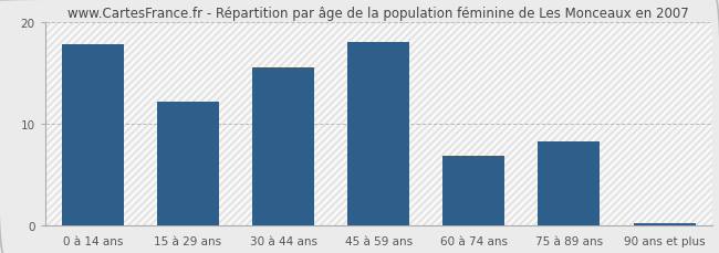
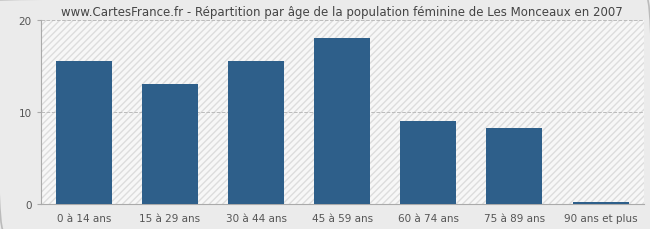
0 à 14 ans: 17.8 -> 15.5
15 à 29 ans: 12.2 -> 13.0
60 à 74 ans: 6.8 -> 9.0
